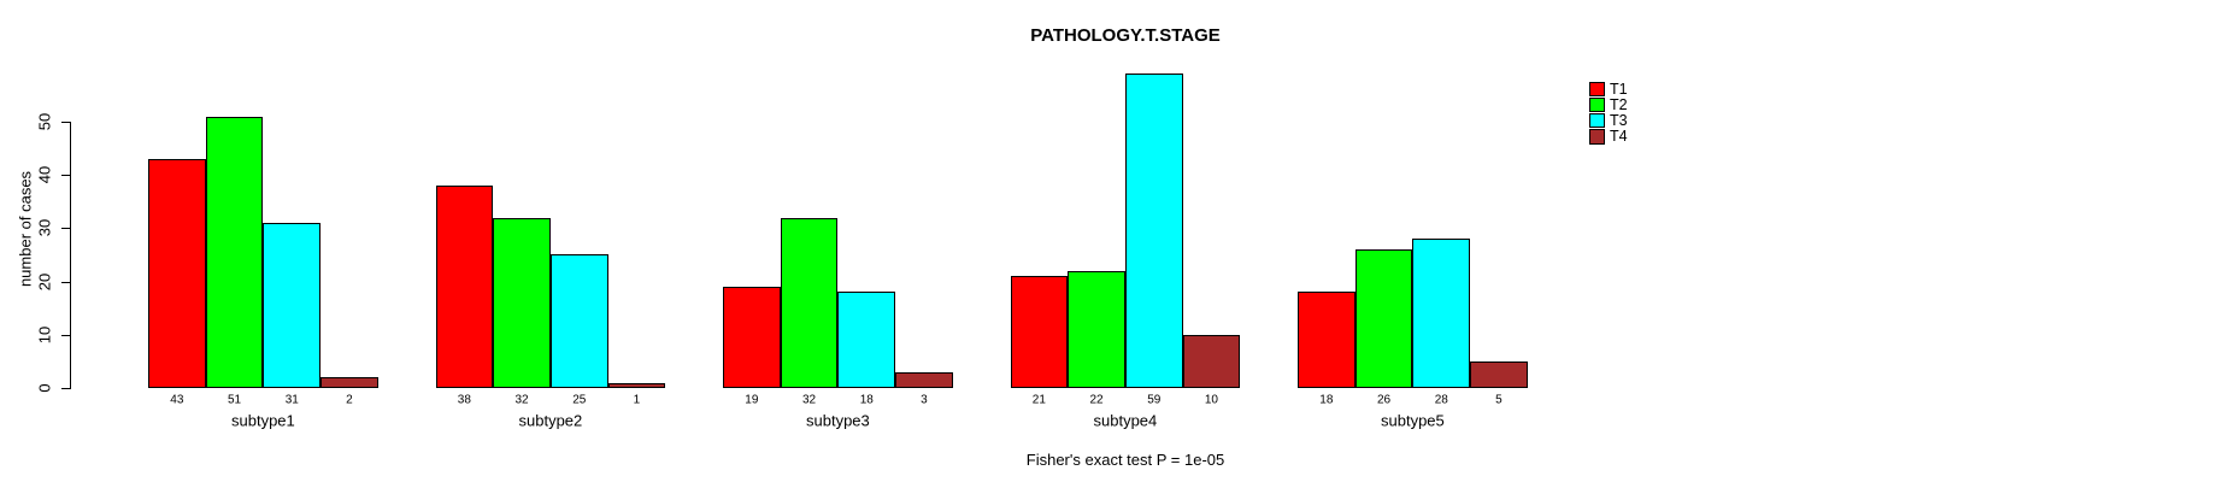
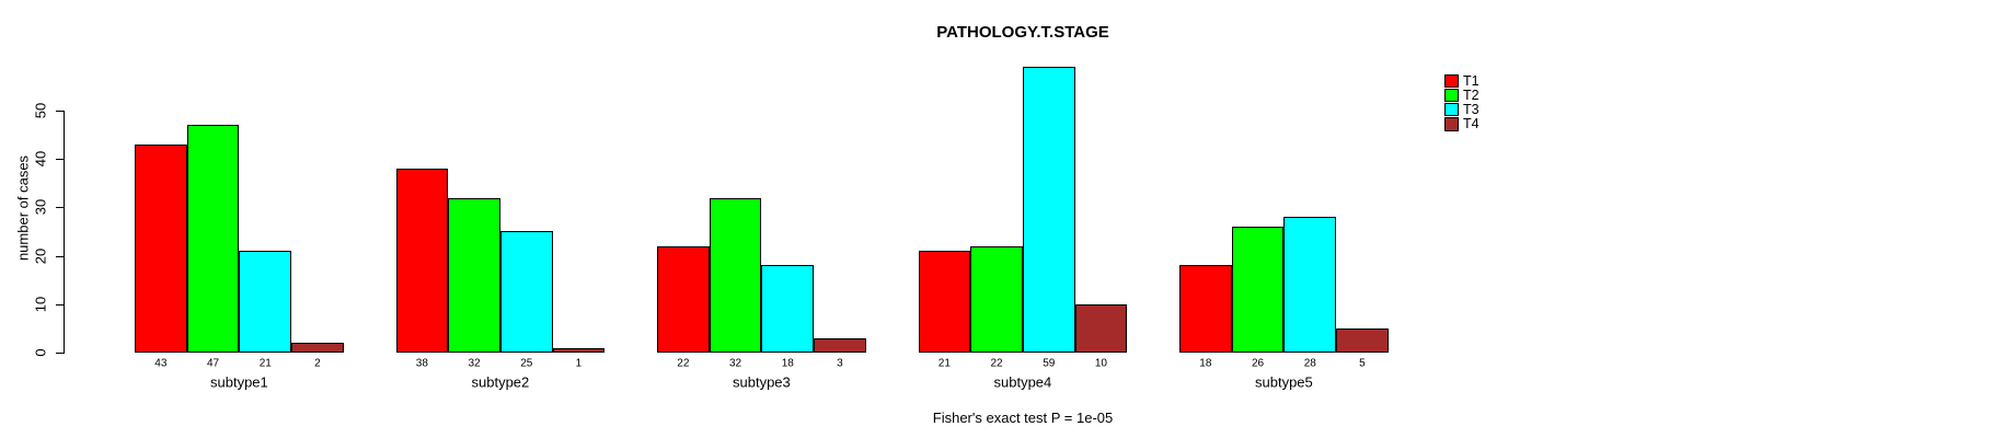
T2/subtype1: 51 -> 47
T3/subtype1: 31 -> 21
T1/subtype3: 19 -> 22
